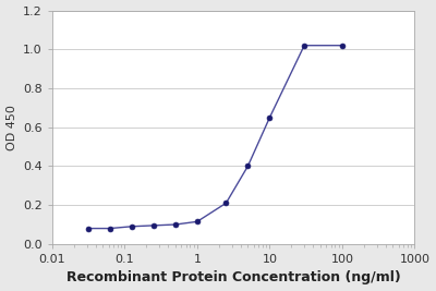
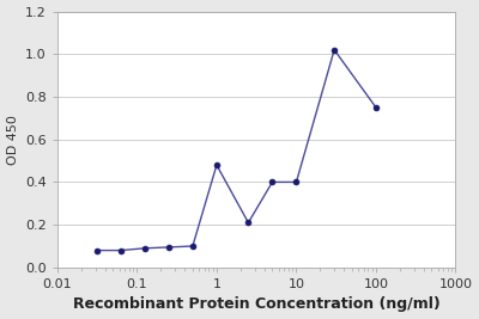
1: 0.12 -> 0.48
10: 0.65 -> 0.40
100: 1.02 -> 0.75
